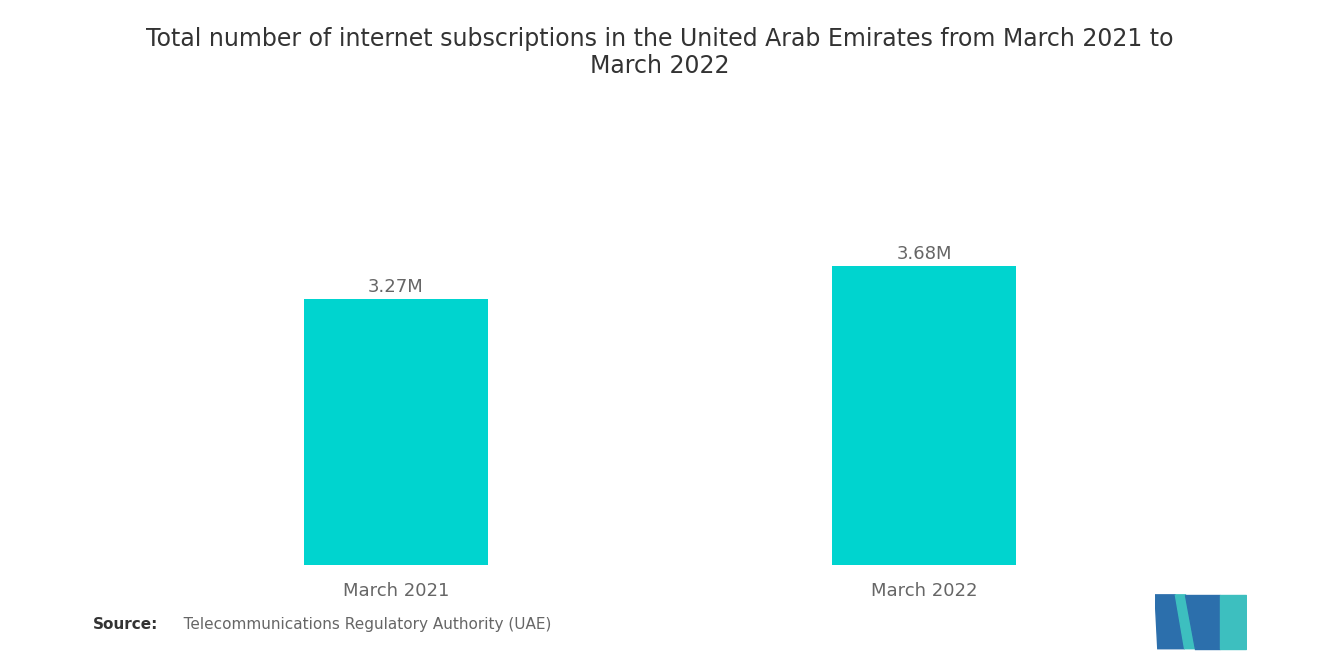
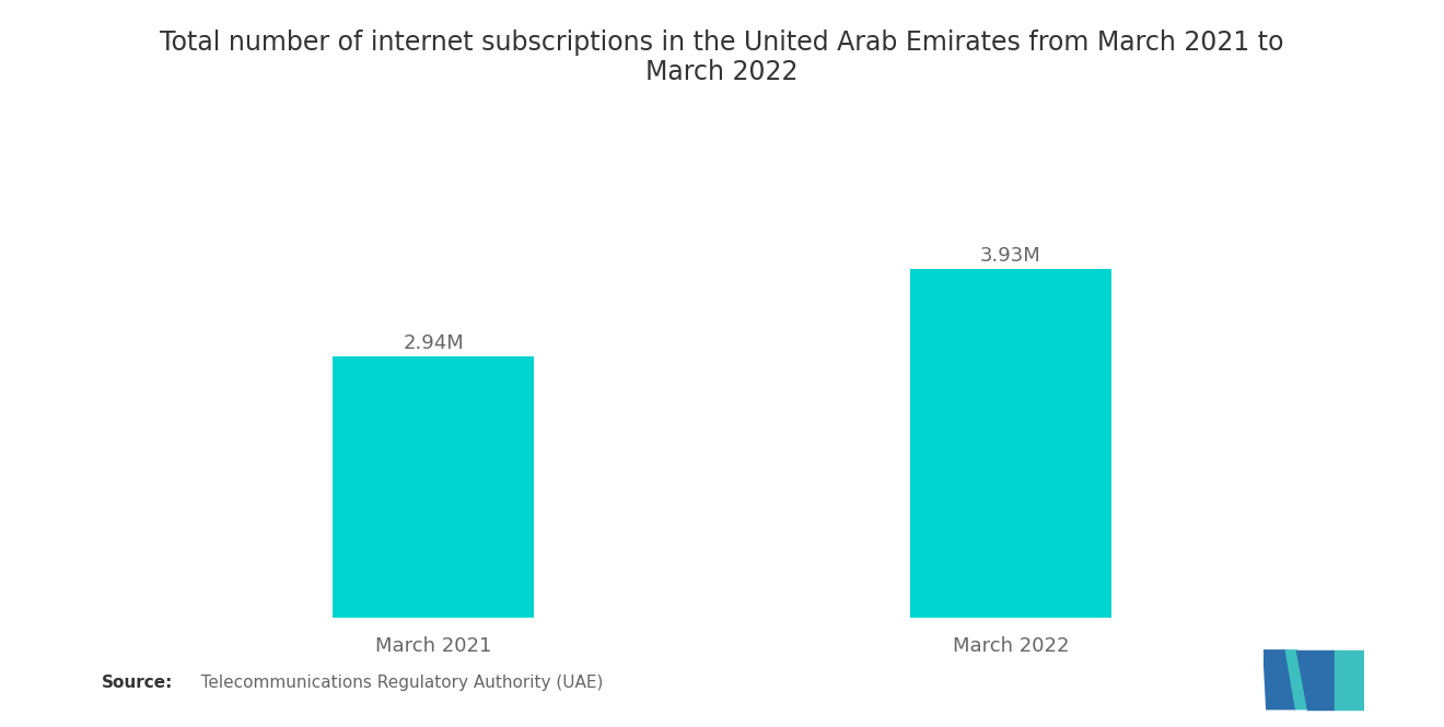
March 2021: 3.27M -> 2.94M
March 2022: 3.68M -> 3.93M
